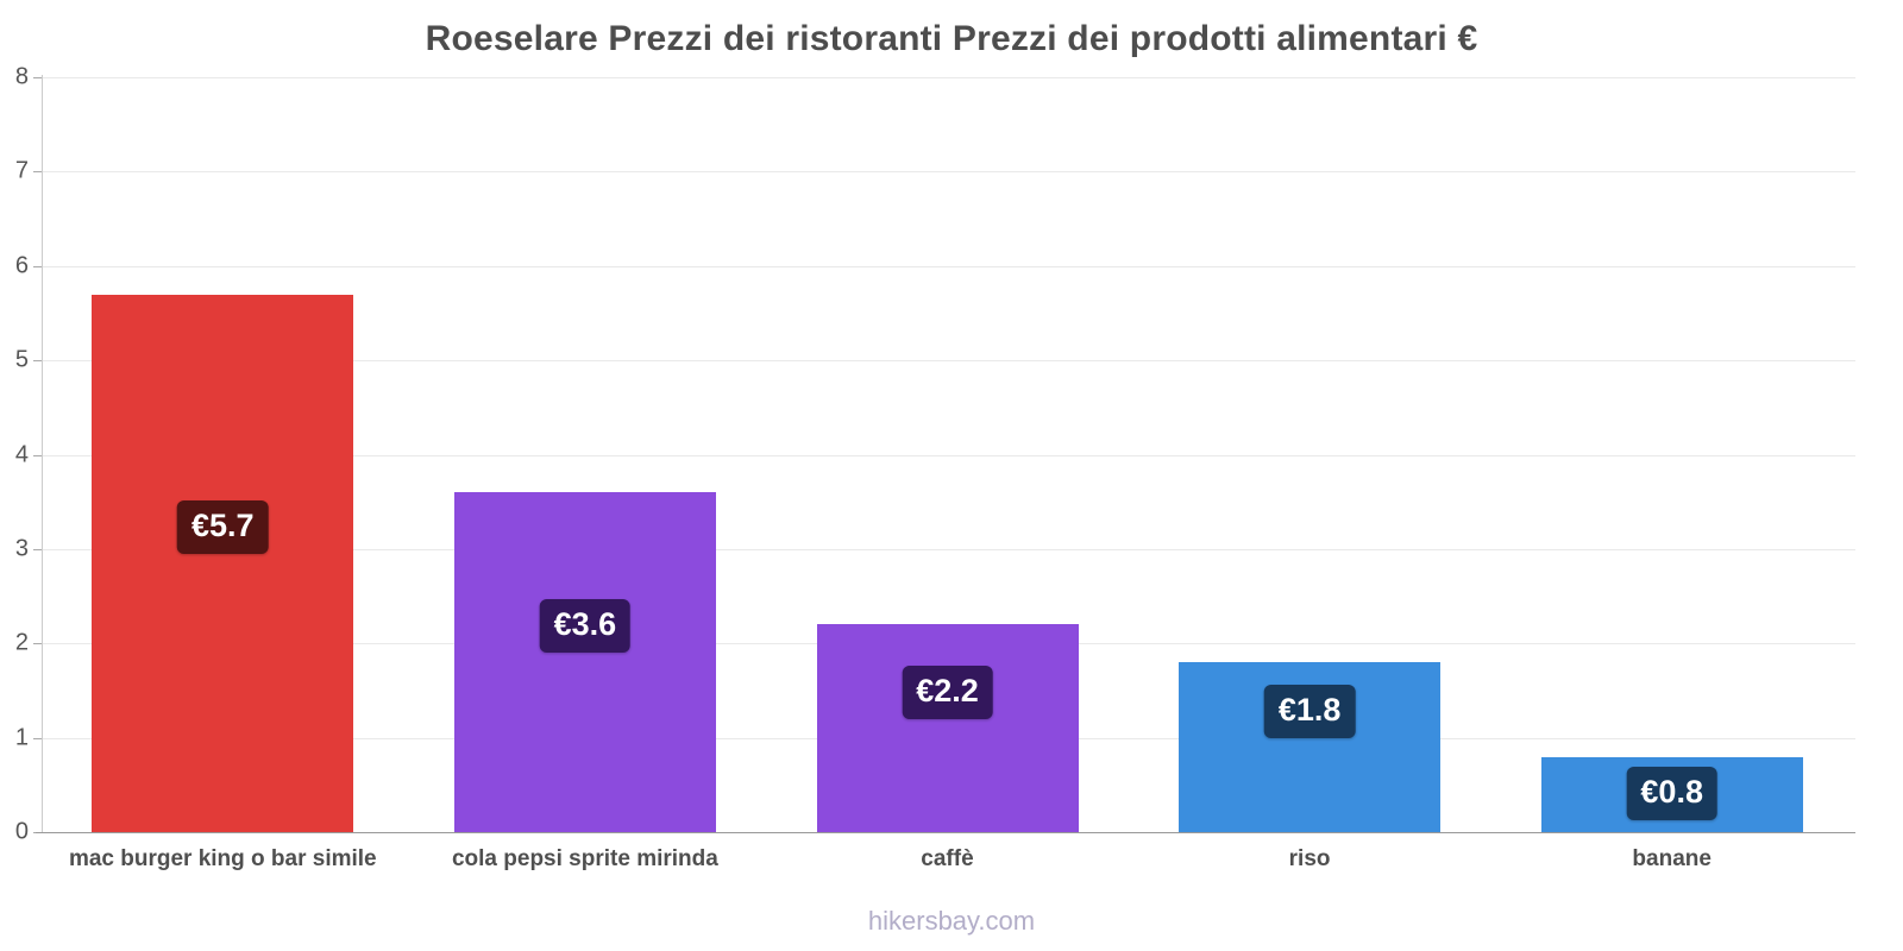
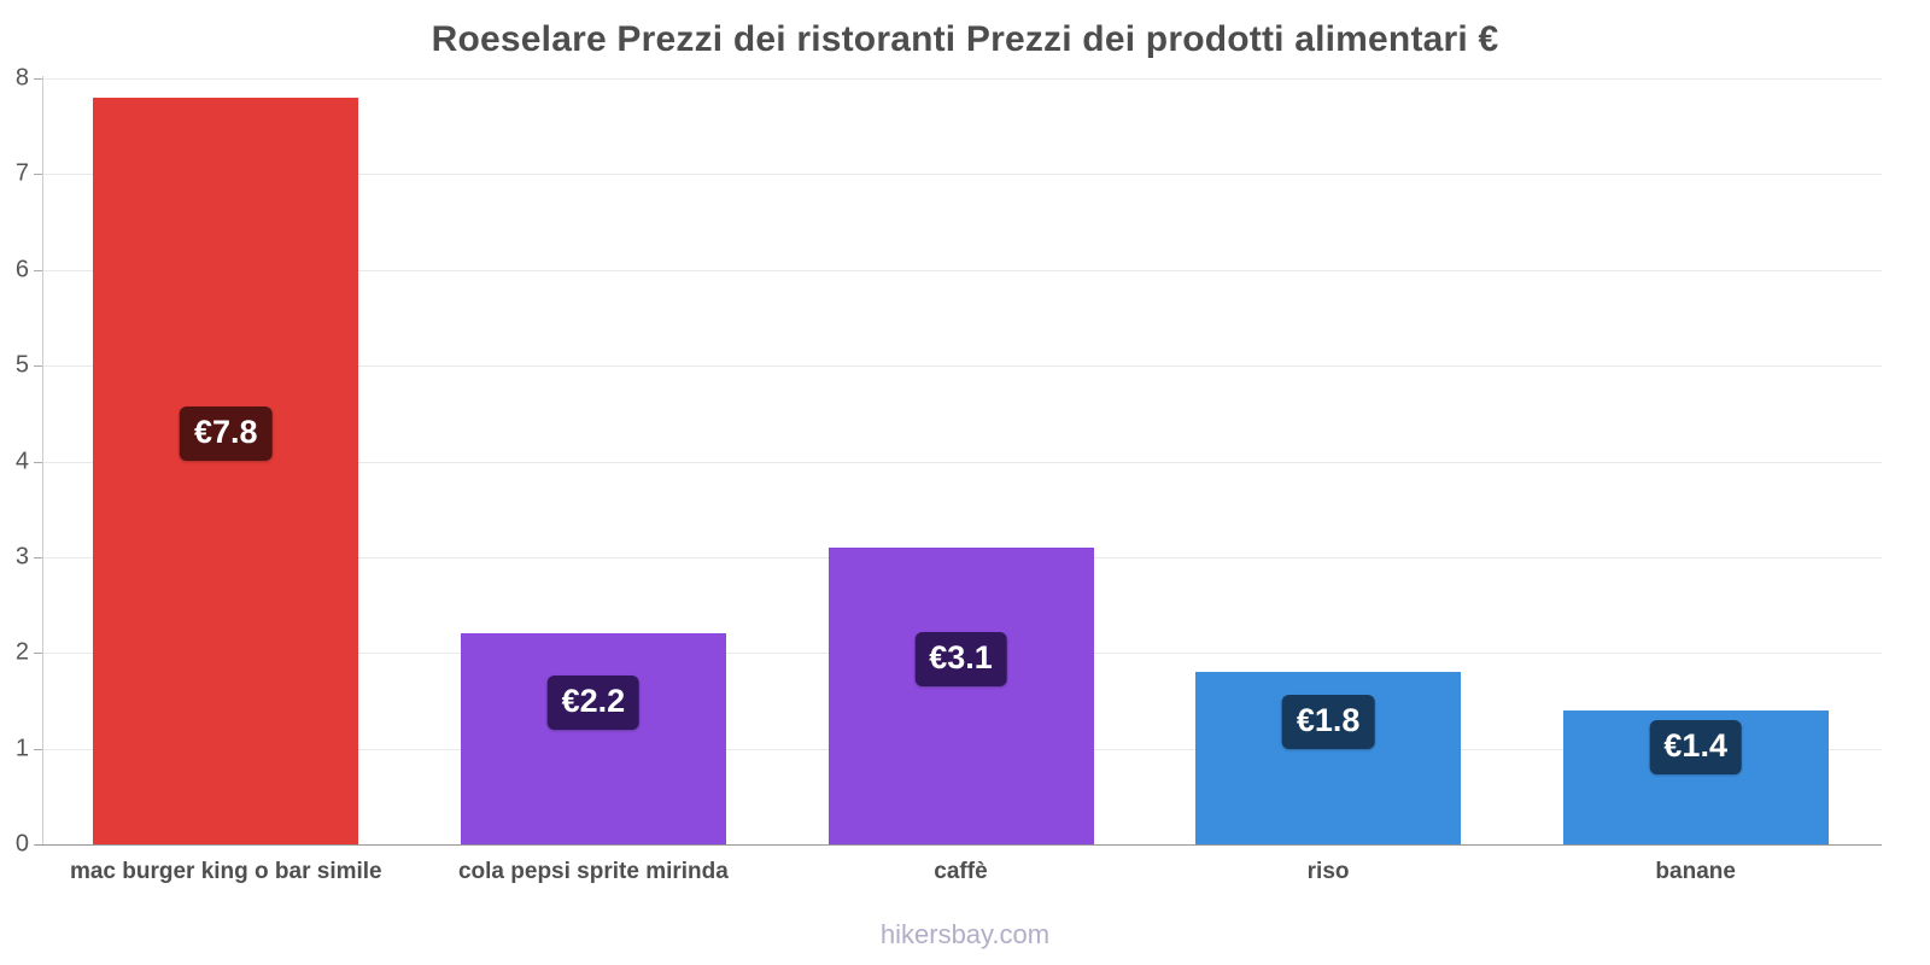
mac burger king o bar simile: €5.7 -> €7.8
cola pepsi sprite mirinda: €3.6 -> €2.2
caffè: €2.2 -> €3.1
banane: €0.8 -> €1.4
